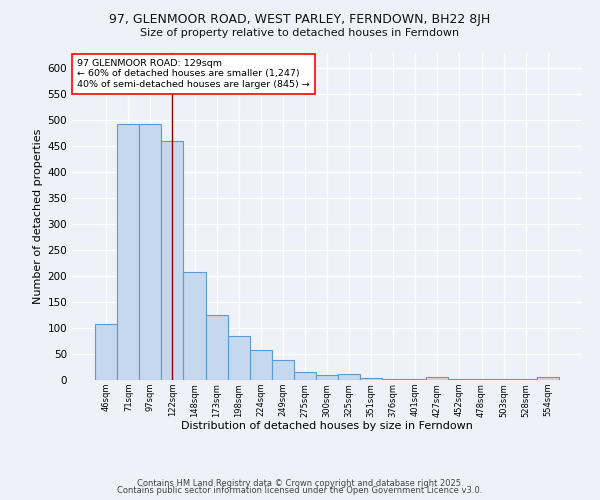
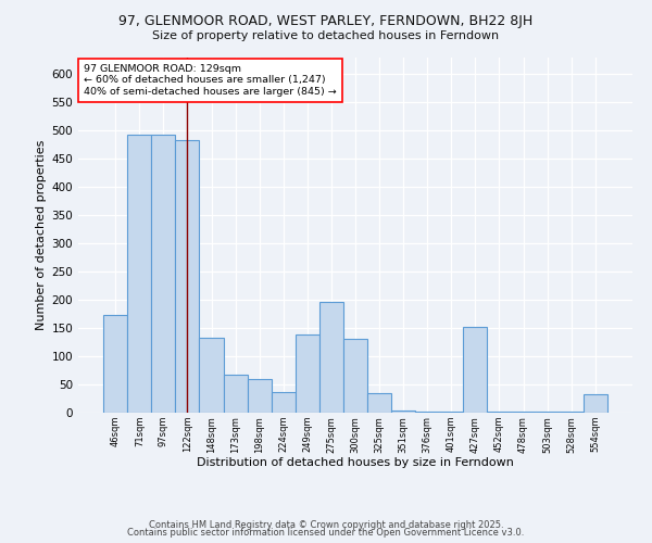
46sqm: 108 -> 174
122sqm: 460 -> 482
148sqm: 207 -> 132
173sqm: 125 -> 68
198sqm: 84 -> 60
224sqm: 57 -> 36
249sqm: 38 -> 138
275sqm: 15 -> 196
300sqm: 9 -> 130
325sqm: 12 -> 34
427sqm: 6 -> 152
554sqm: 6 -> 32
